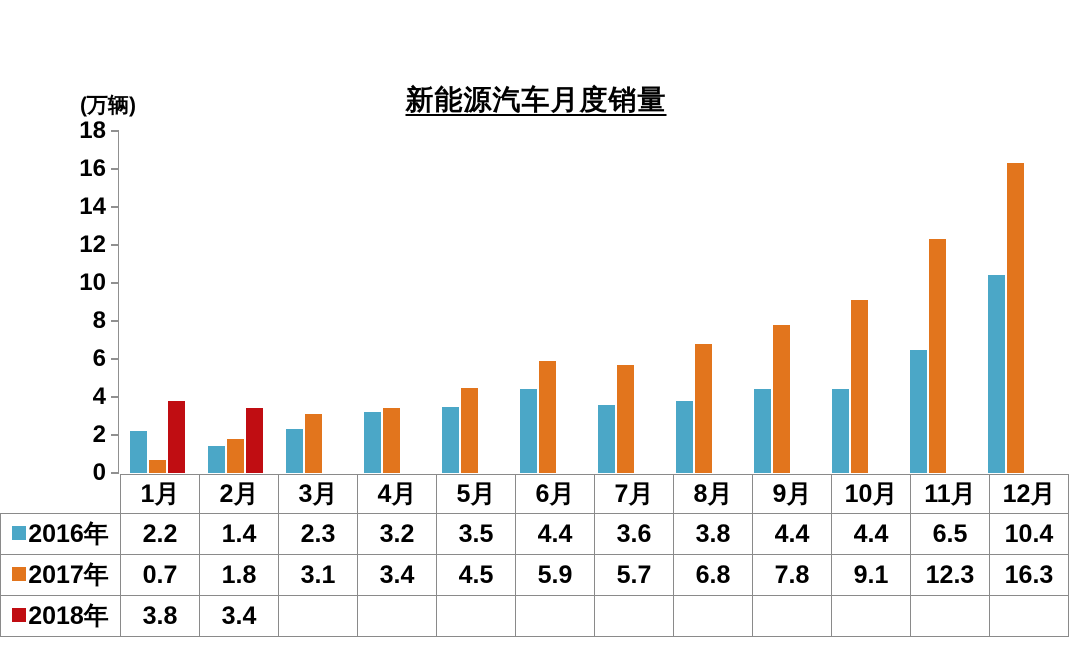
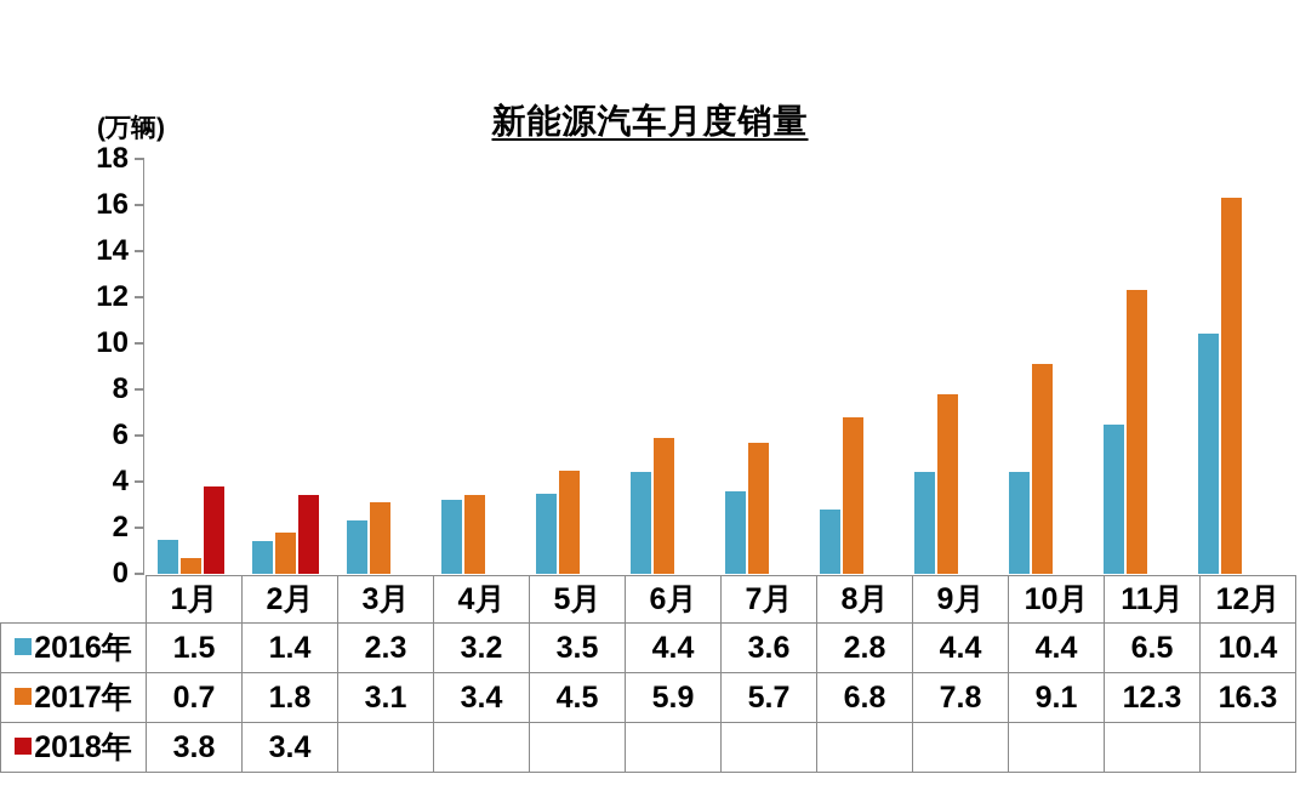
2016年/1月: 2.2 -> 1.5
2016年/8月: 3.8 -> 2.8
